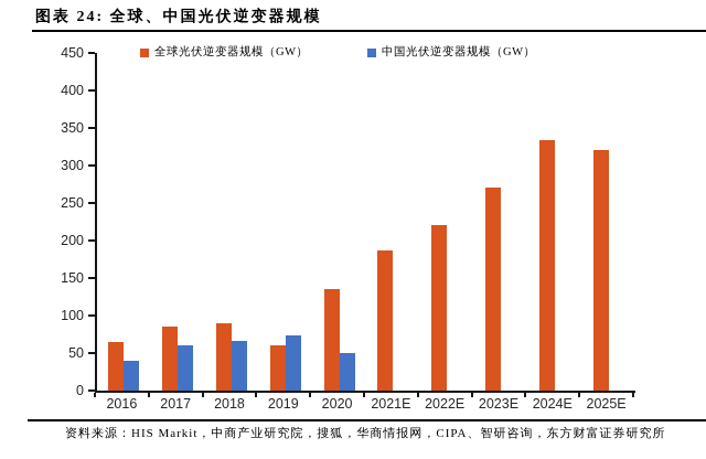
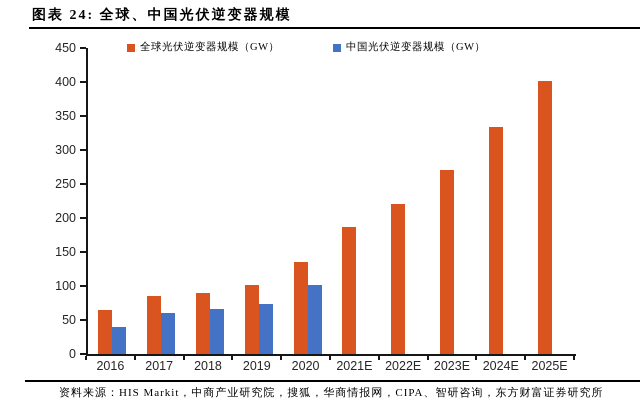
全球光伏逆变器规模（GW）/2019: 60 -> 100
中国光伏逆变器规模（GW）/2020: 50 -> 100
全球光伏逆变器规模（GW）/2025E: 320 -> 400
